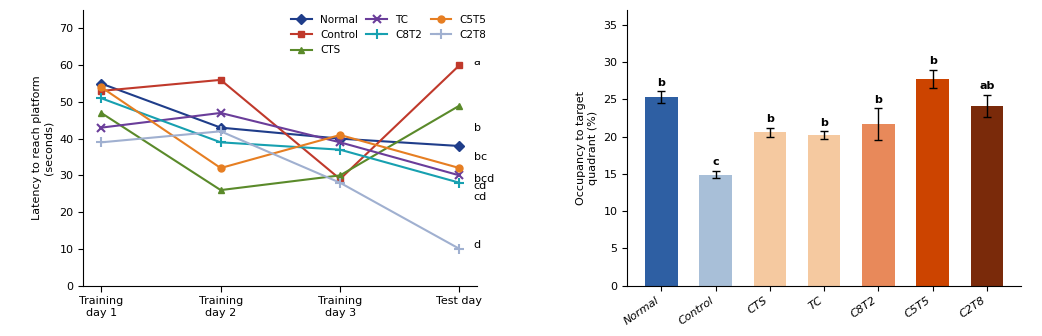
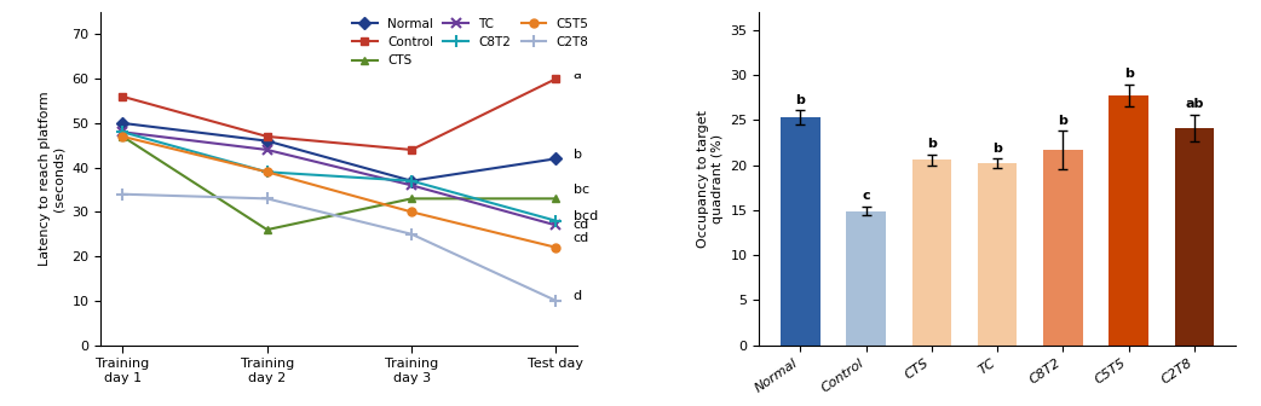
Normal/Training day 1: 55 -> 50
Control/Training day 1: 53 -> 56
TC/Training day 1: 43 -> 48
C8T2/Training day 1: 51 -> 48
C5T5/Training day 1: 54 -> 47
C2T8/Training day 1: 39 -> 34
Normal/Training day 2: 43 -> 46
Control/Training day 2: 56 -> 47
TC/Training day 2: 47 -> 44
C5T5/Training day 2: 32 -> 39
C2T8/Training day 2: 42 -> 33
Normal/Training day 3: 40 -> 37
Control/Training day 3: 29 -> 44
CTS/Training day 3: 30 -> 33
TC/Training day 3: 39 -> 36
C5T5/Training day 3: 41 -> 30
C2T8/Training day 3: 28 -> 25
Normal/Test day: 38 -> 42
CTS/Test day: 49 -> 33
TC/Test day: 30 -> 27
C5T5/Test day: 32 -> 22
